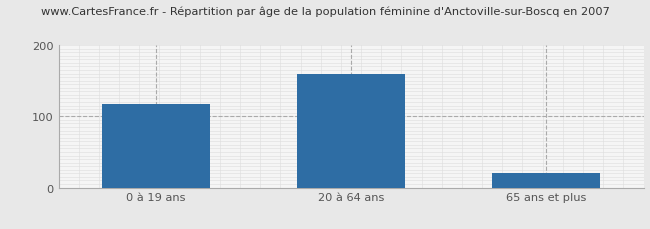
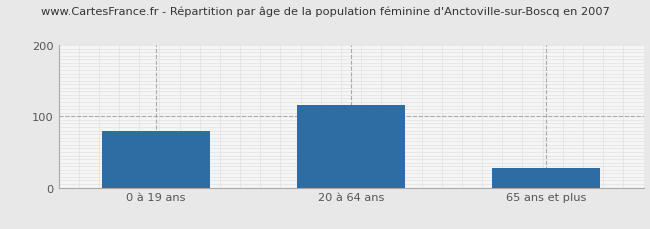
0 à 19 ans: 117 -> 80
20 à 64 ans: 160 -> 116
65 ans et plus: 20 -> 28
